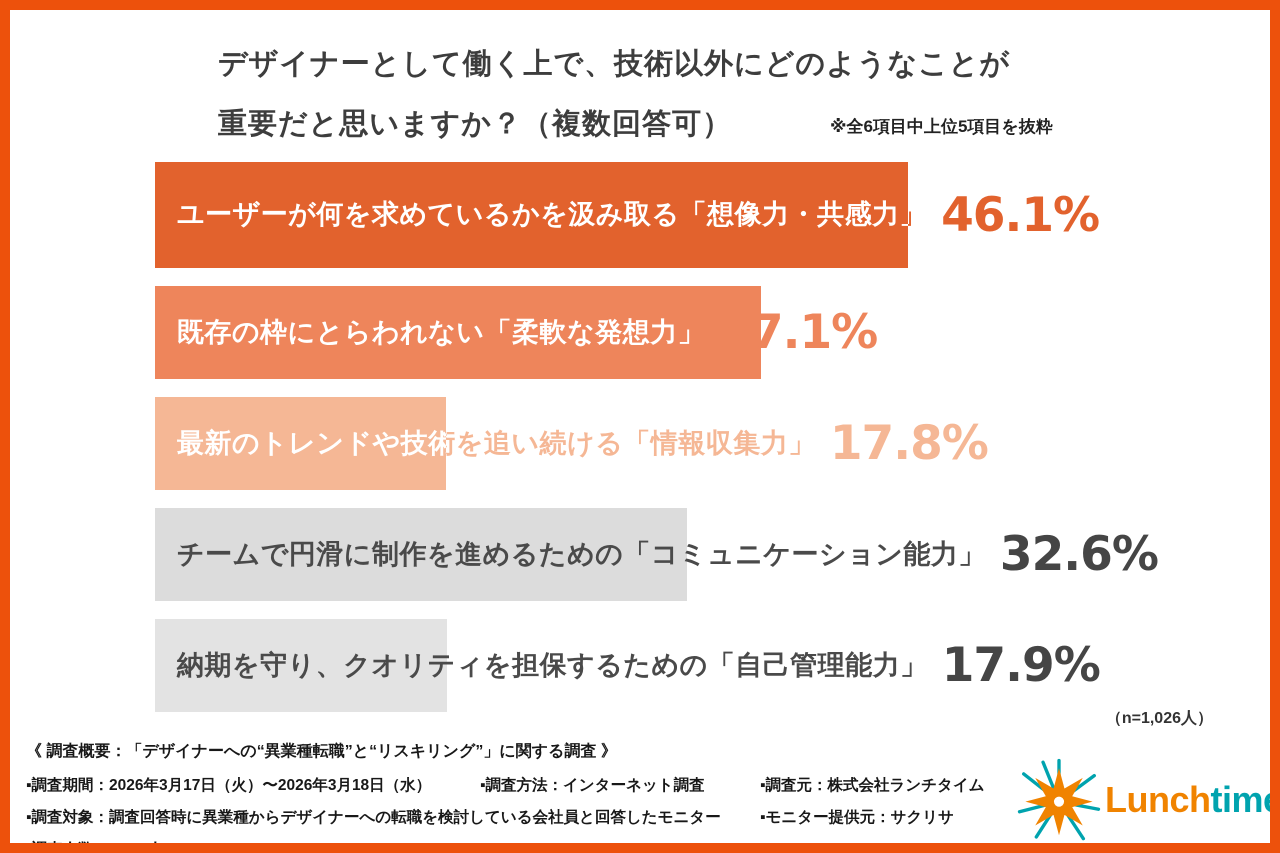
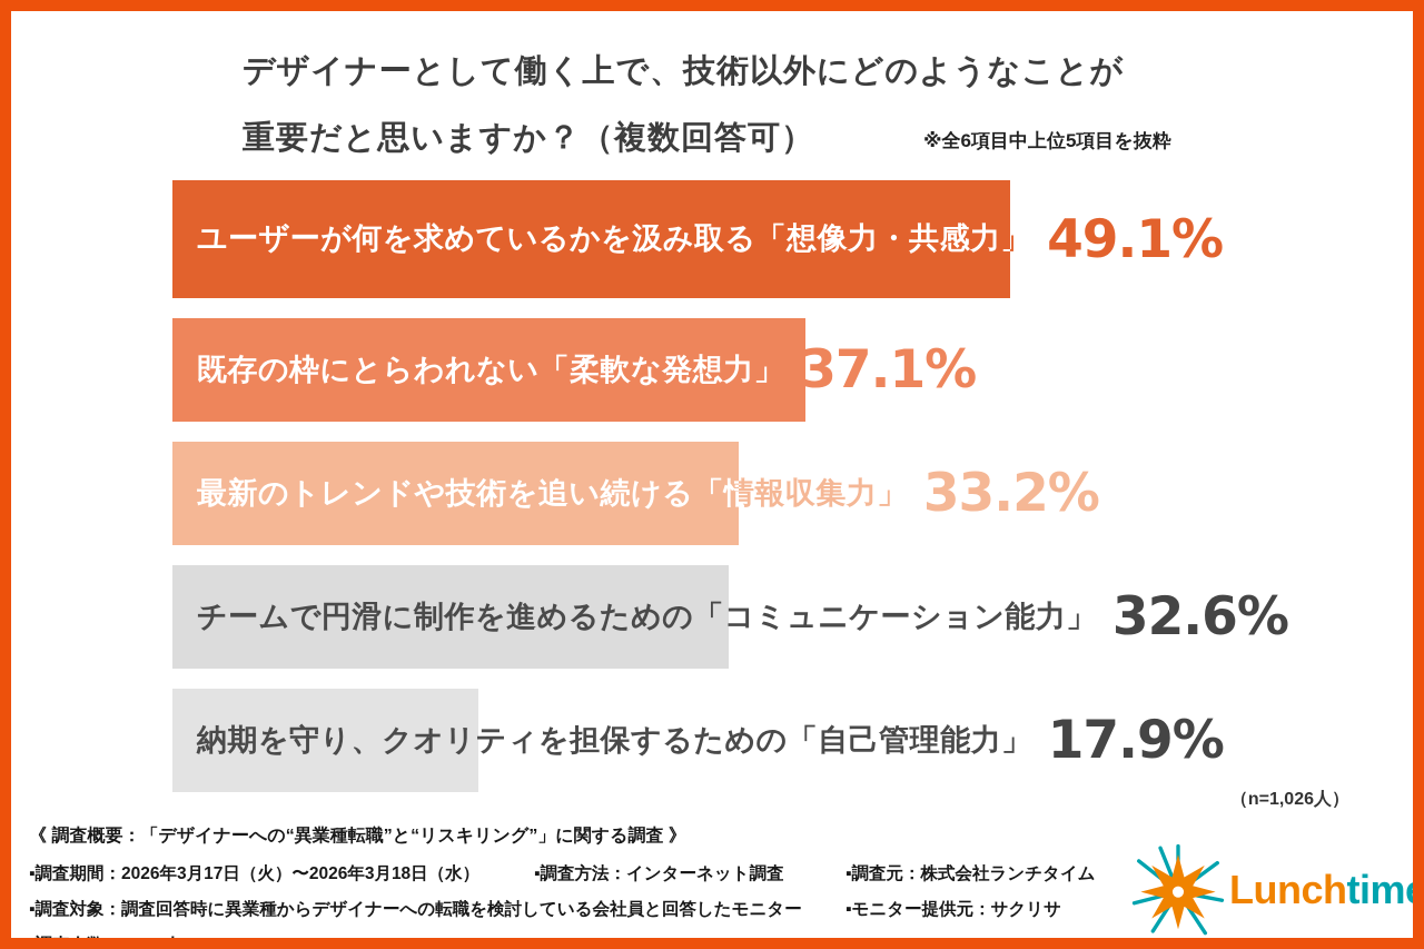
ユーザーが何を求めているかを汲み取る「想像力・共感力」: 46.1% -> 49.1%
最新のトレンドや技術を追い続ける「情報収集力」: 17.8% -> 33.2%
